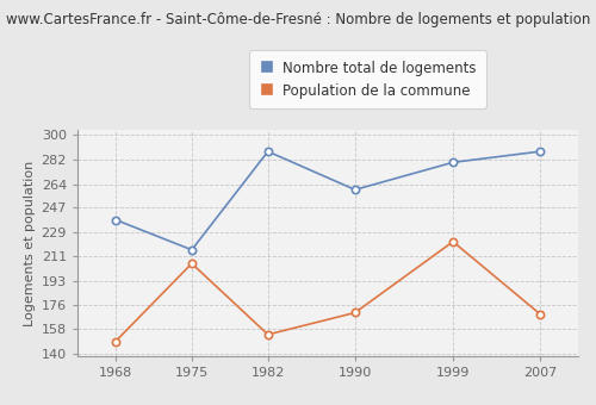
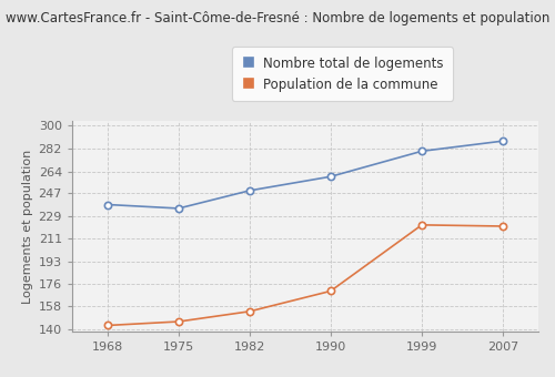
Population de la commune/1968: 149 -> 143
Nombre total de logements/1975: 216 -> 235
Population de la commune/1975: 206 -> 146
Nombre total de logements/1982: 288 -> 249
Population de la commune/2007: 169 -> 221
